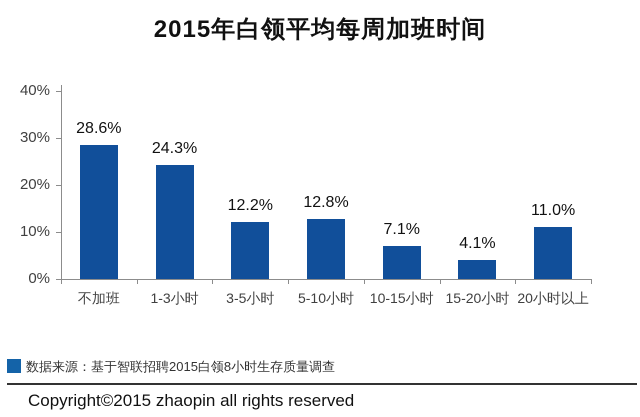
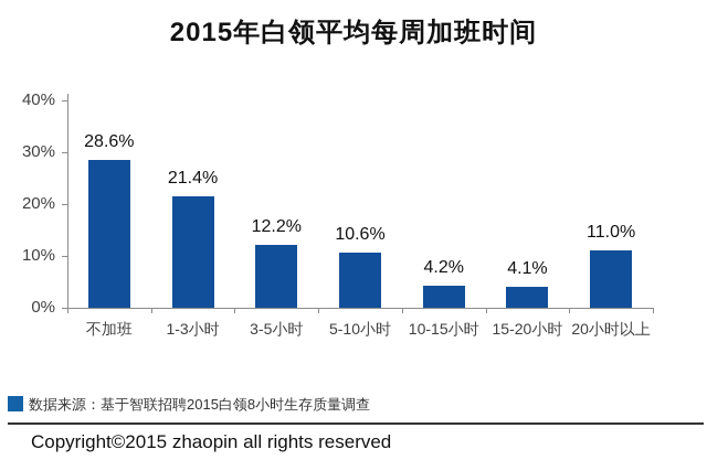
1-3小时: 24.3% -> 21.4%
5-10小时: 12.8% -> 10.6%
10-15小时: 7.1% -> 4.2%
